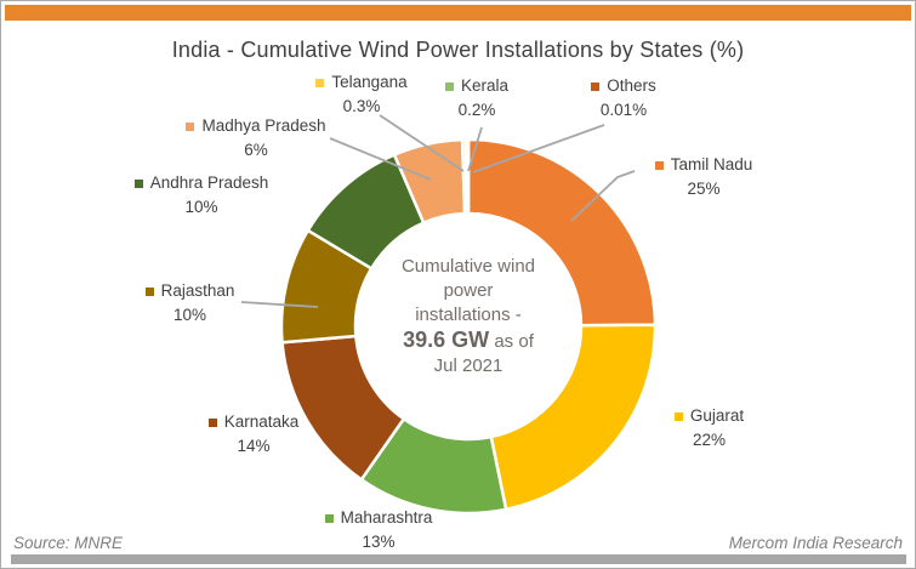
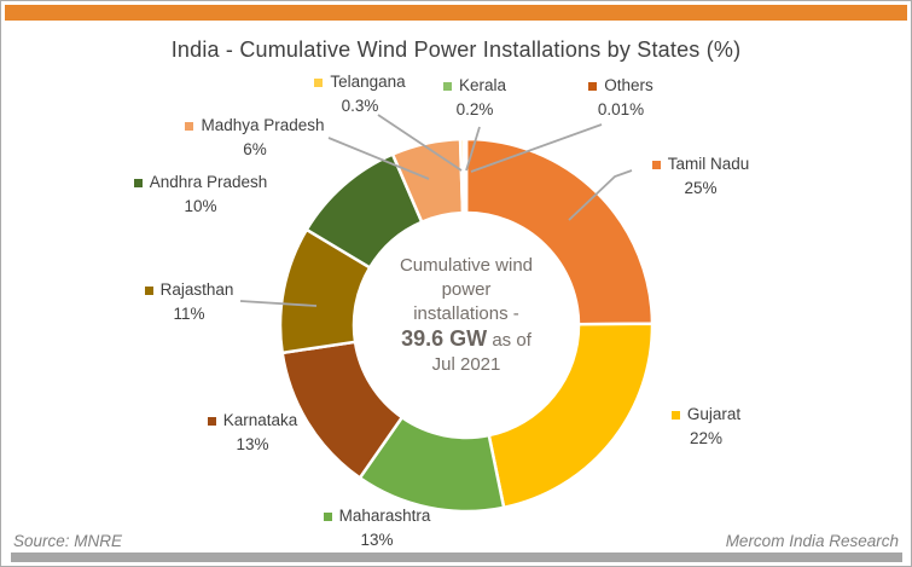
Karnataka: 14% -> 13%
Rajasthan: 10% -> 11%
